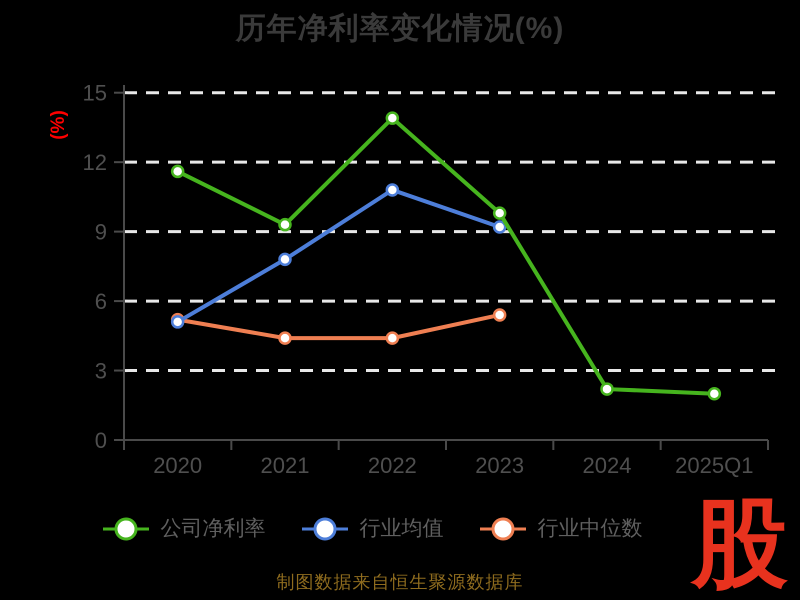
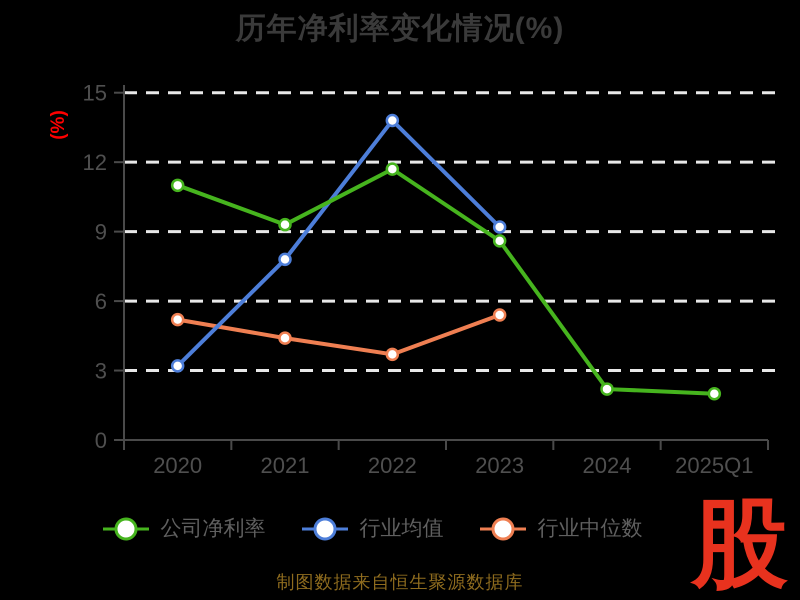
公司净利率/2020: 11.6 -> 11.0
行业均值/2020: 5.1 -> 3.2
公司净利率/2022: 13.9 -> 11.7
行业均值/2022: 10.8 -> 13.8
行业中位数/2022: 4.4 -> 3.7
公司净利率/2023: 9.8 -> 8.6
